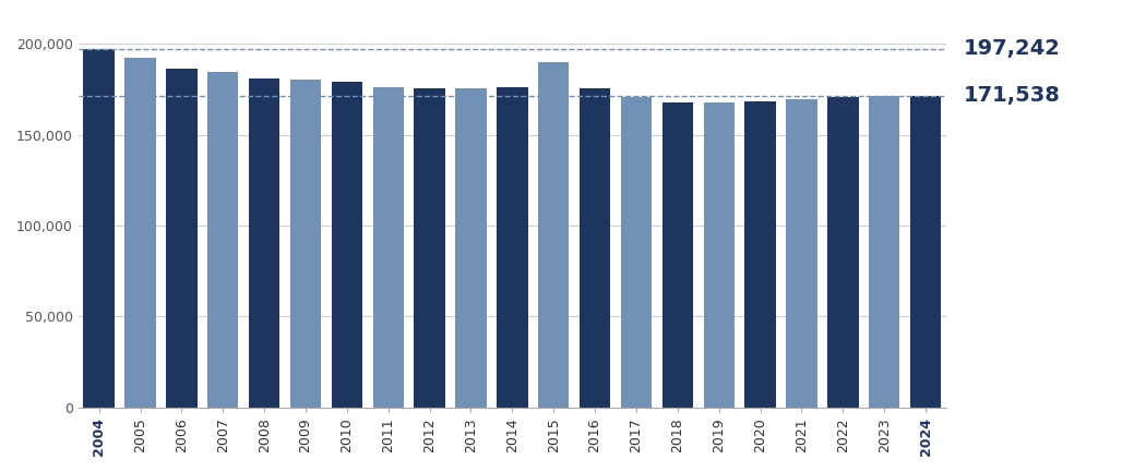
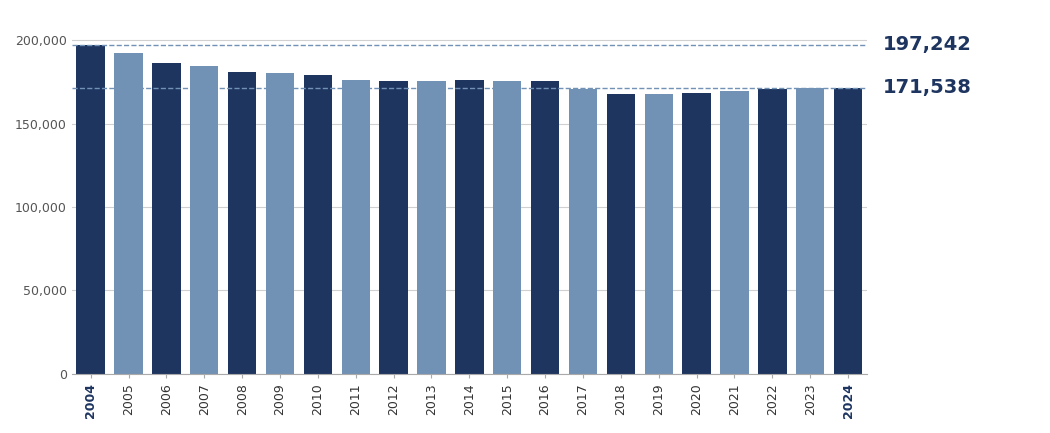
2015: 190,000 -> 176,000
